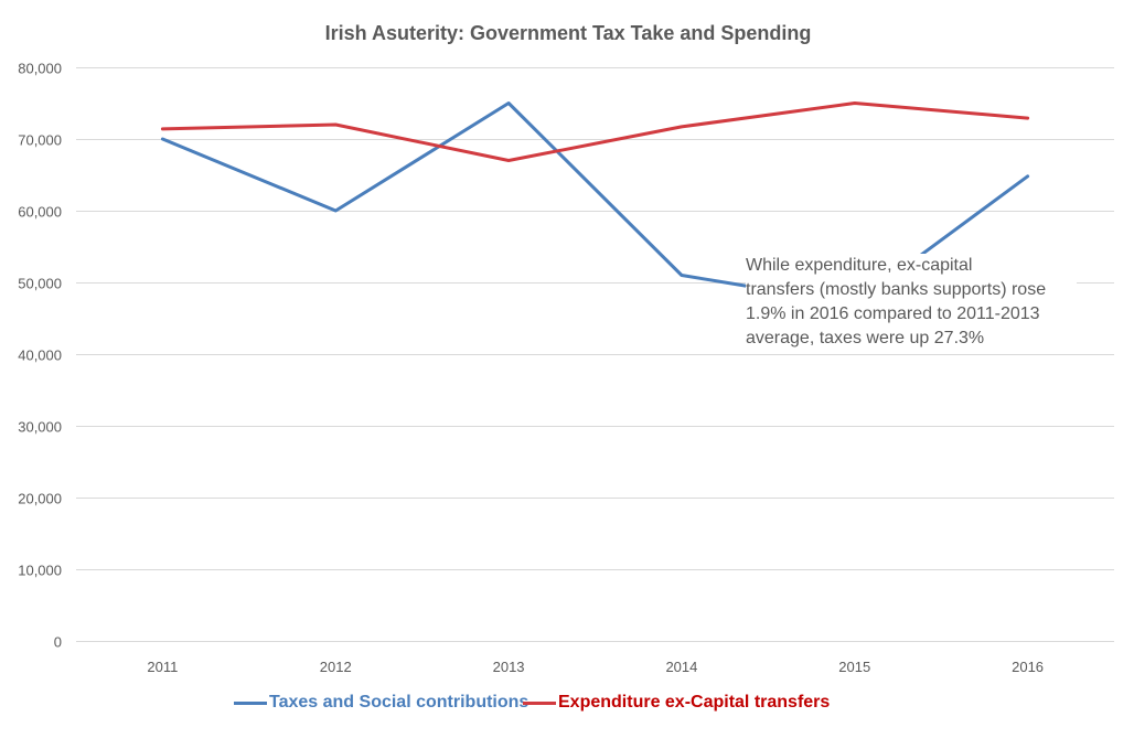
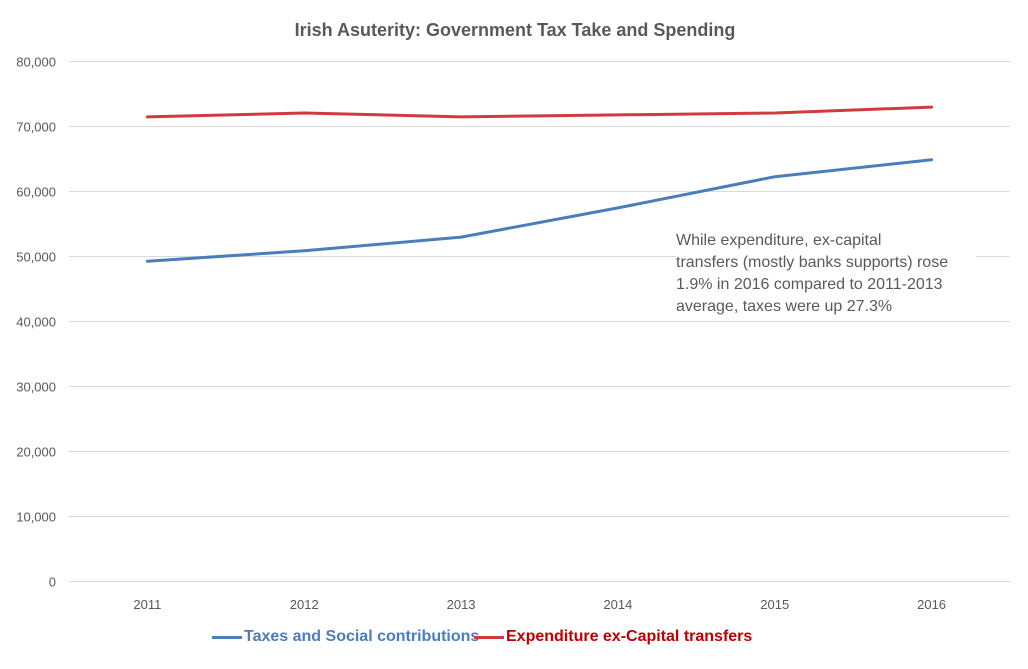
Taxes and Social contributions/2011: 70000 -> 49000
Taxes and Social contributions/2012: 60000 -> 51000
Taxes and Social contributions/2013: 75000 -> 53000
Expenditure ex-Capital transfers/2013: 67000 -> 71000
Taxes and Social contributions/2014: 51000 -> 57000
Taxes and Social contributions/2015: 47000 -> 62000
Expenditure ex-Capital transfers/2015: 75000 -> 72000
